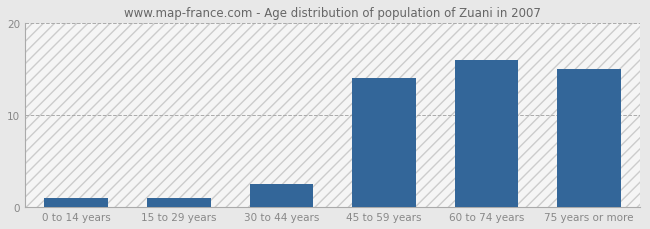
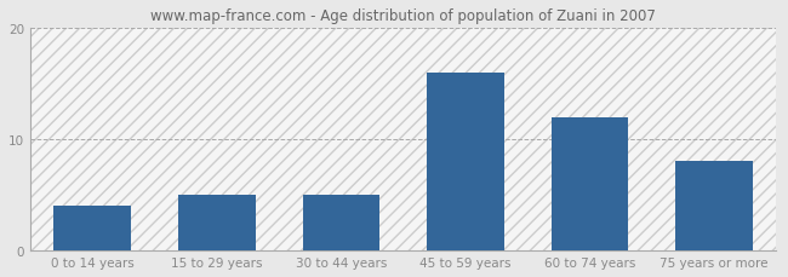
0 to 14 years: 1.0 -> 4.0
15 to 29 years: 1.0 -> 5.0
30 to 44 years: 2.5 -> 5.0
45 to 59 years: 14.0 -> 16.0
60 to 74 years: 16.0 -> 12.0
75 years or more: 15.0 -> 8.0
